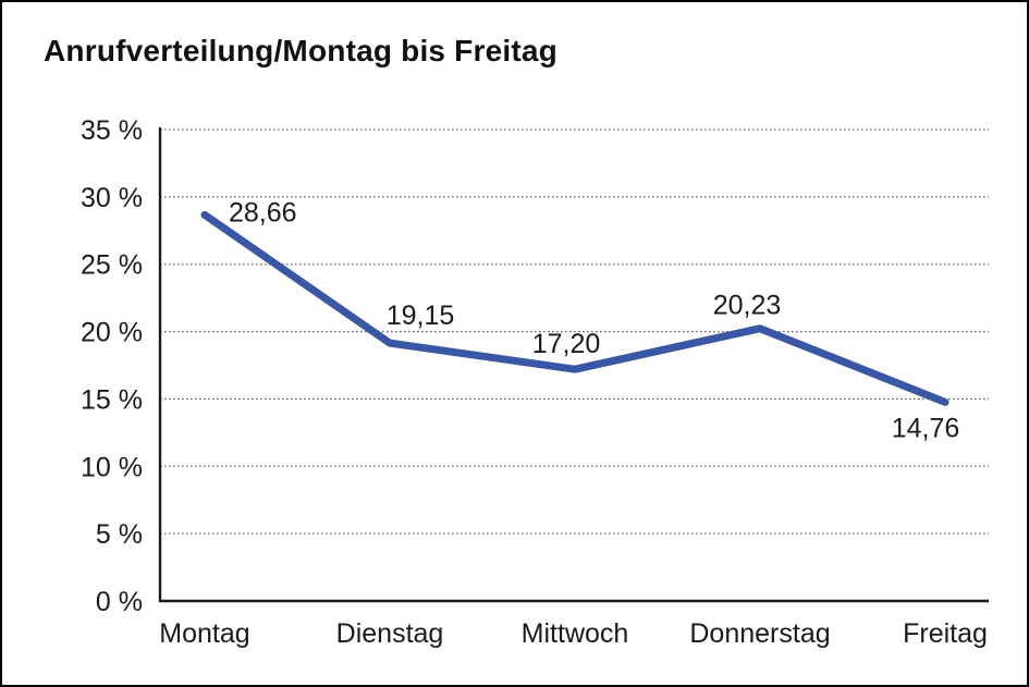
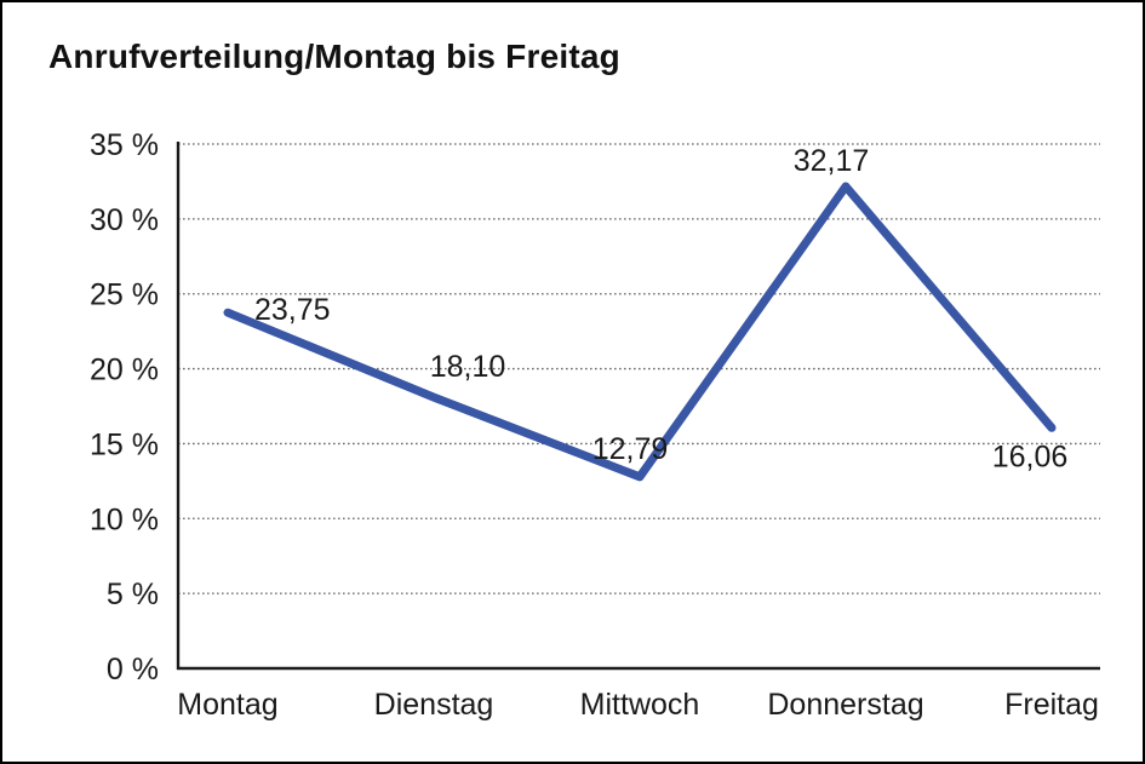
Montag: 28,66 -> 23,75
Dienstag: 19,15 -> 18,10
Mittwoch: 17,20 -> 12,79
Donnerstag: 20,23 -> 32,17
Freitag: 14,76 -> 16,06
